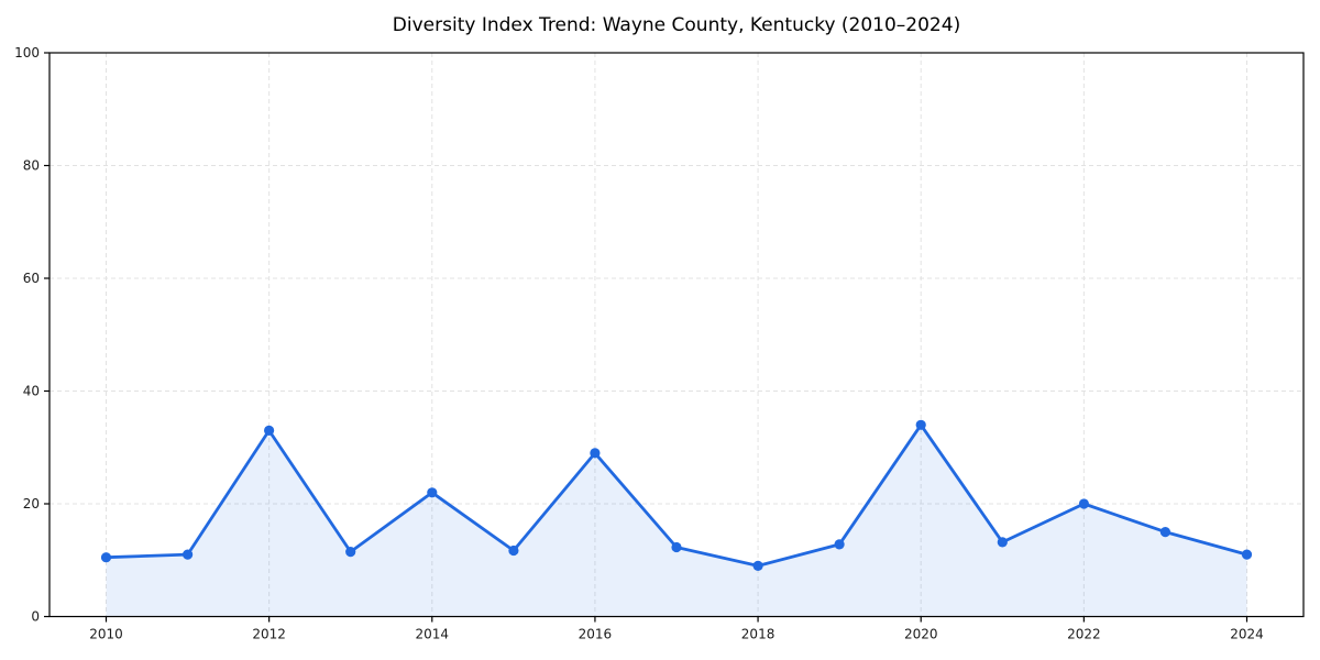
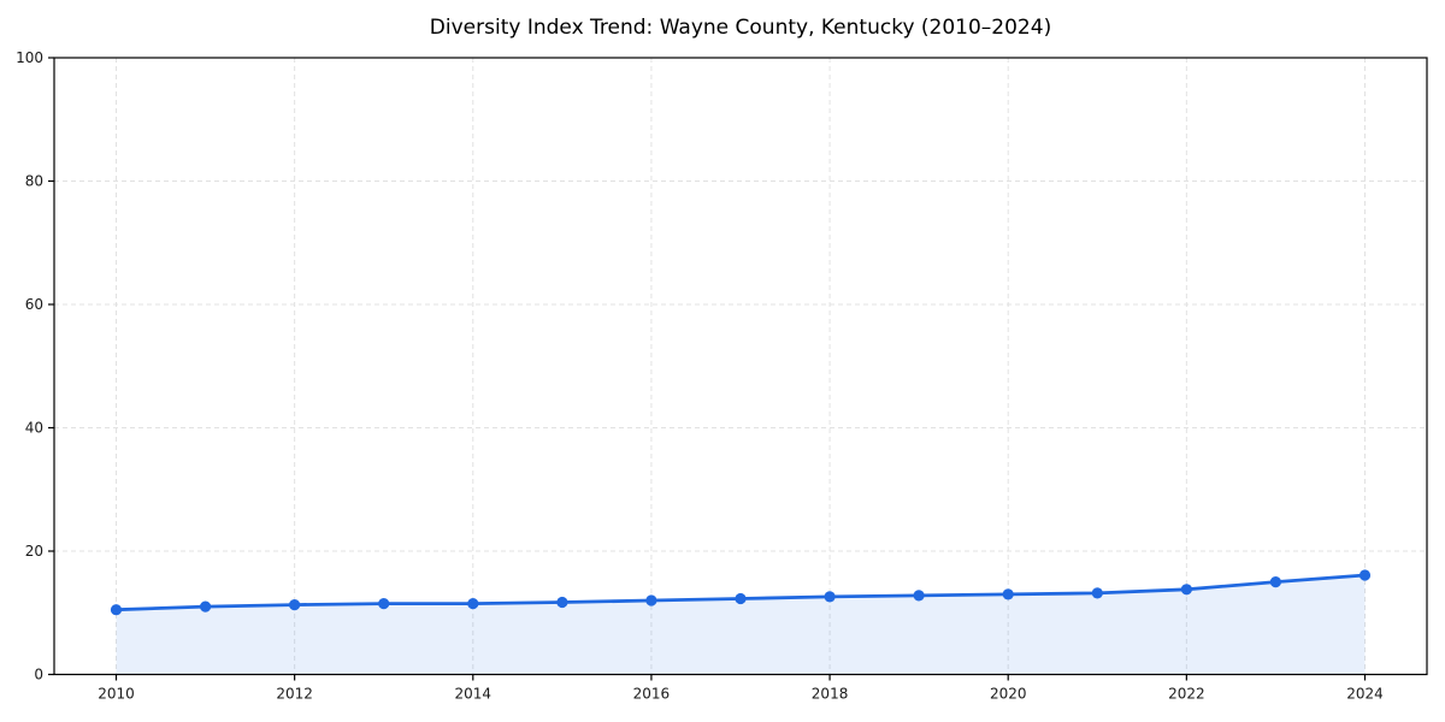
2012: 33 -> 11
2014: 22 -> 12
2016: 29 -> 12
2018: 9 -> 13
2020: 34 -> 13
2022: 20 -> 14
2024: 11 -> 16
